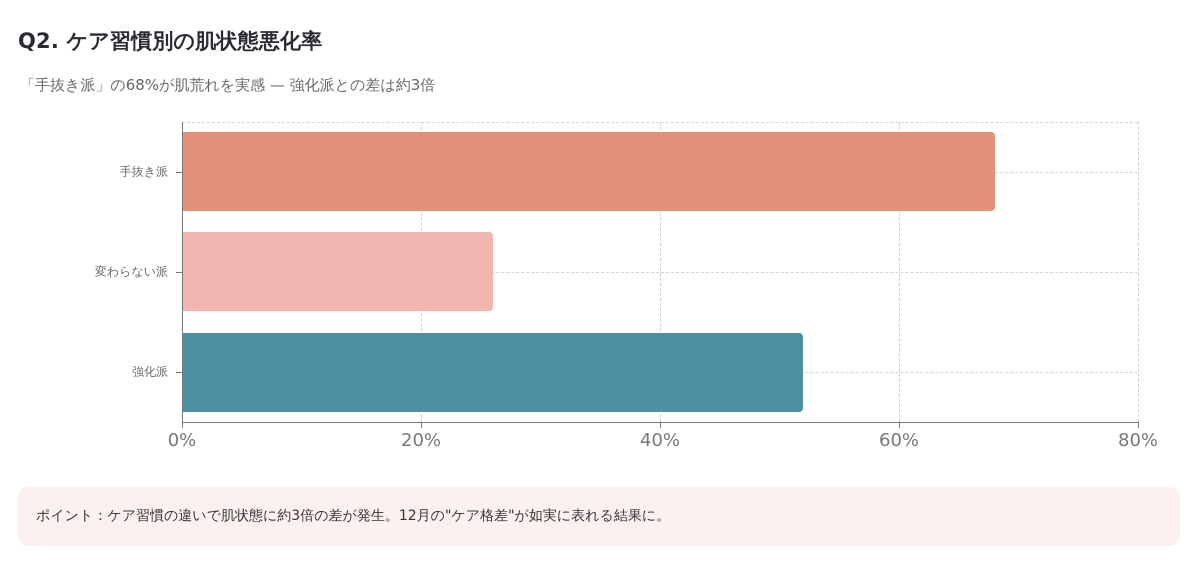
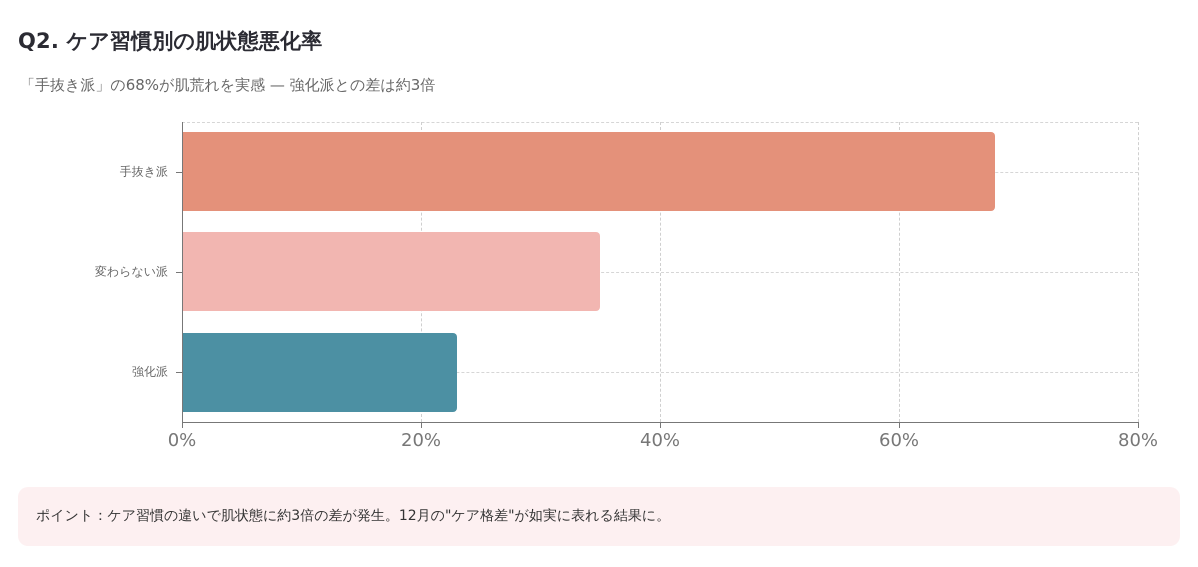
変わらない派: 26% -> 35%
強化派: 52% -> 23%
